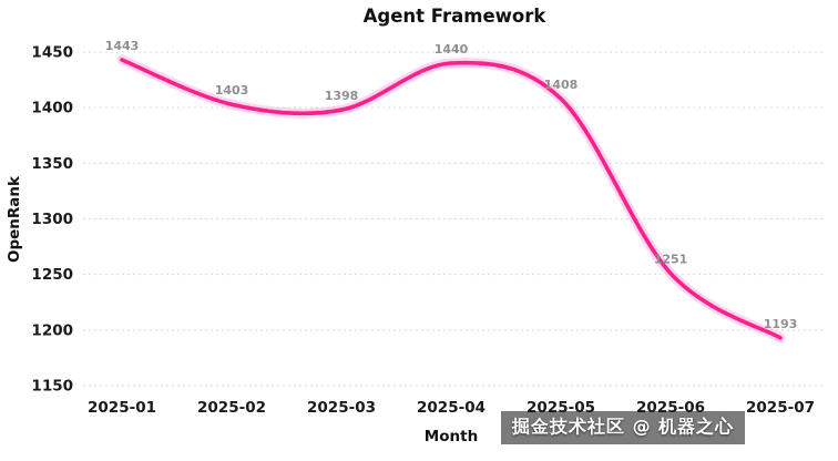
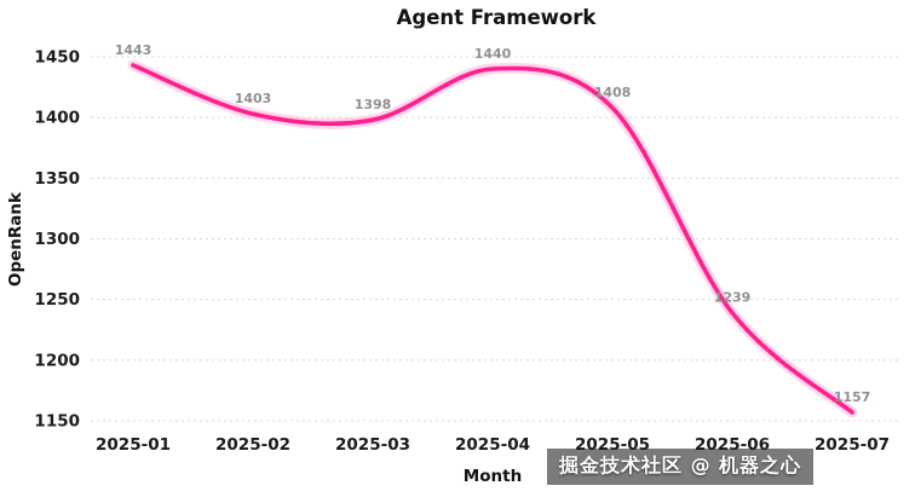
2025-06: 1251 -> 1239
2025-07: 1193 -> 1157
